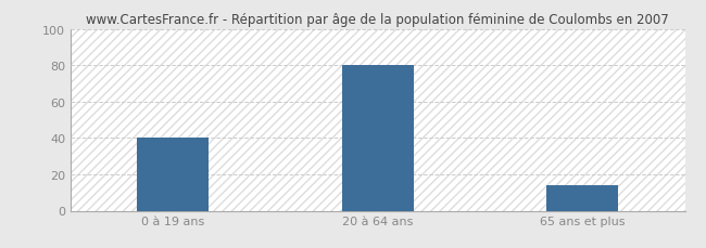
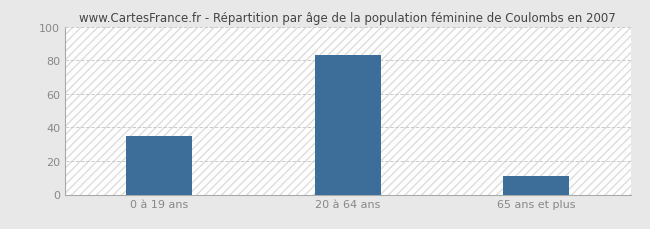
0 à 19 ans: 40 -> 35
20 à 64 ans: 80 -> 83
65 ans et plus: 14 -> 11
